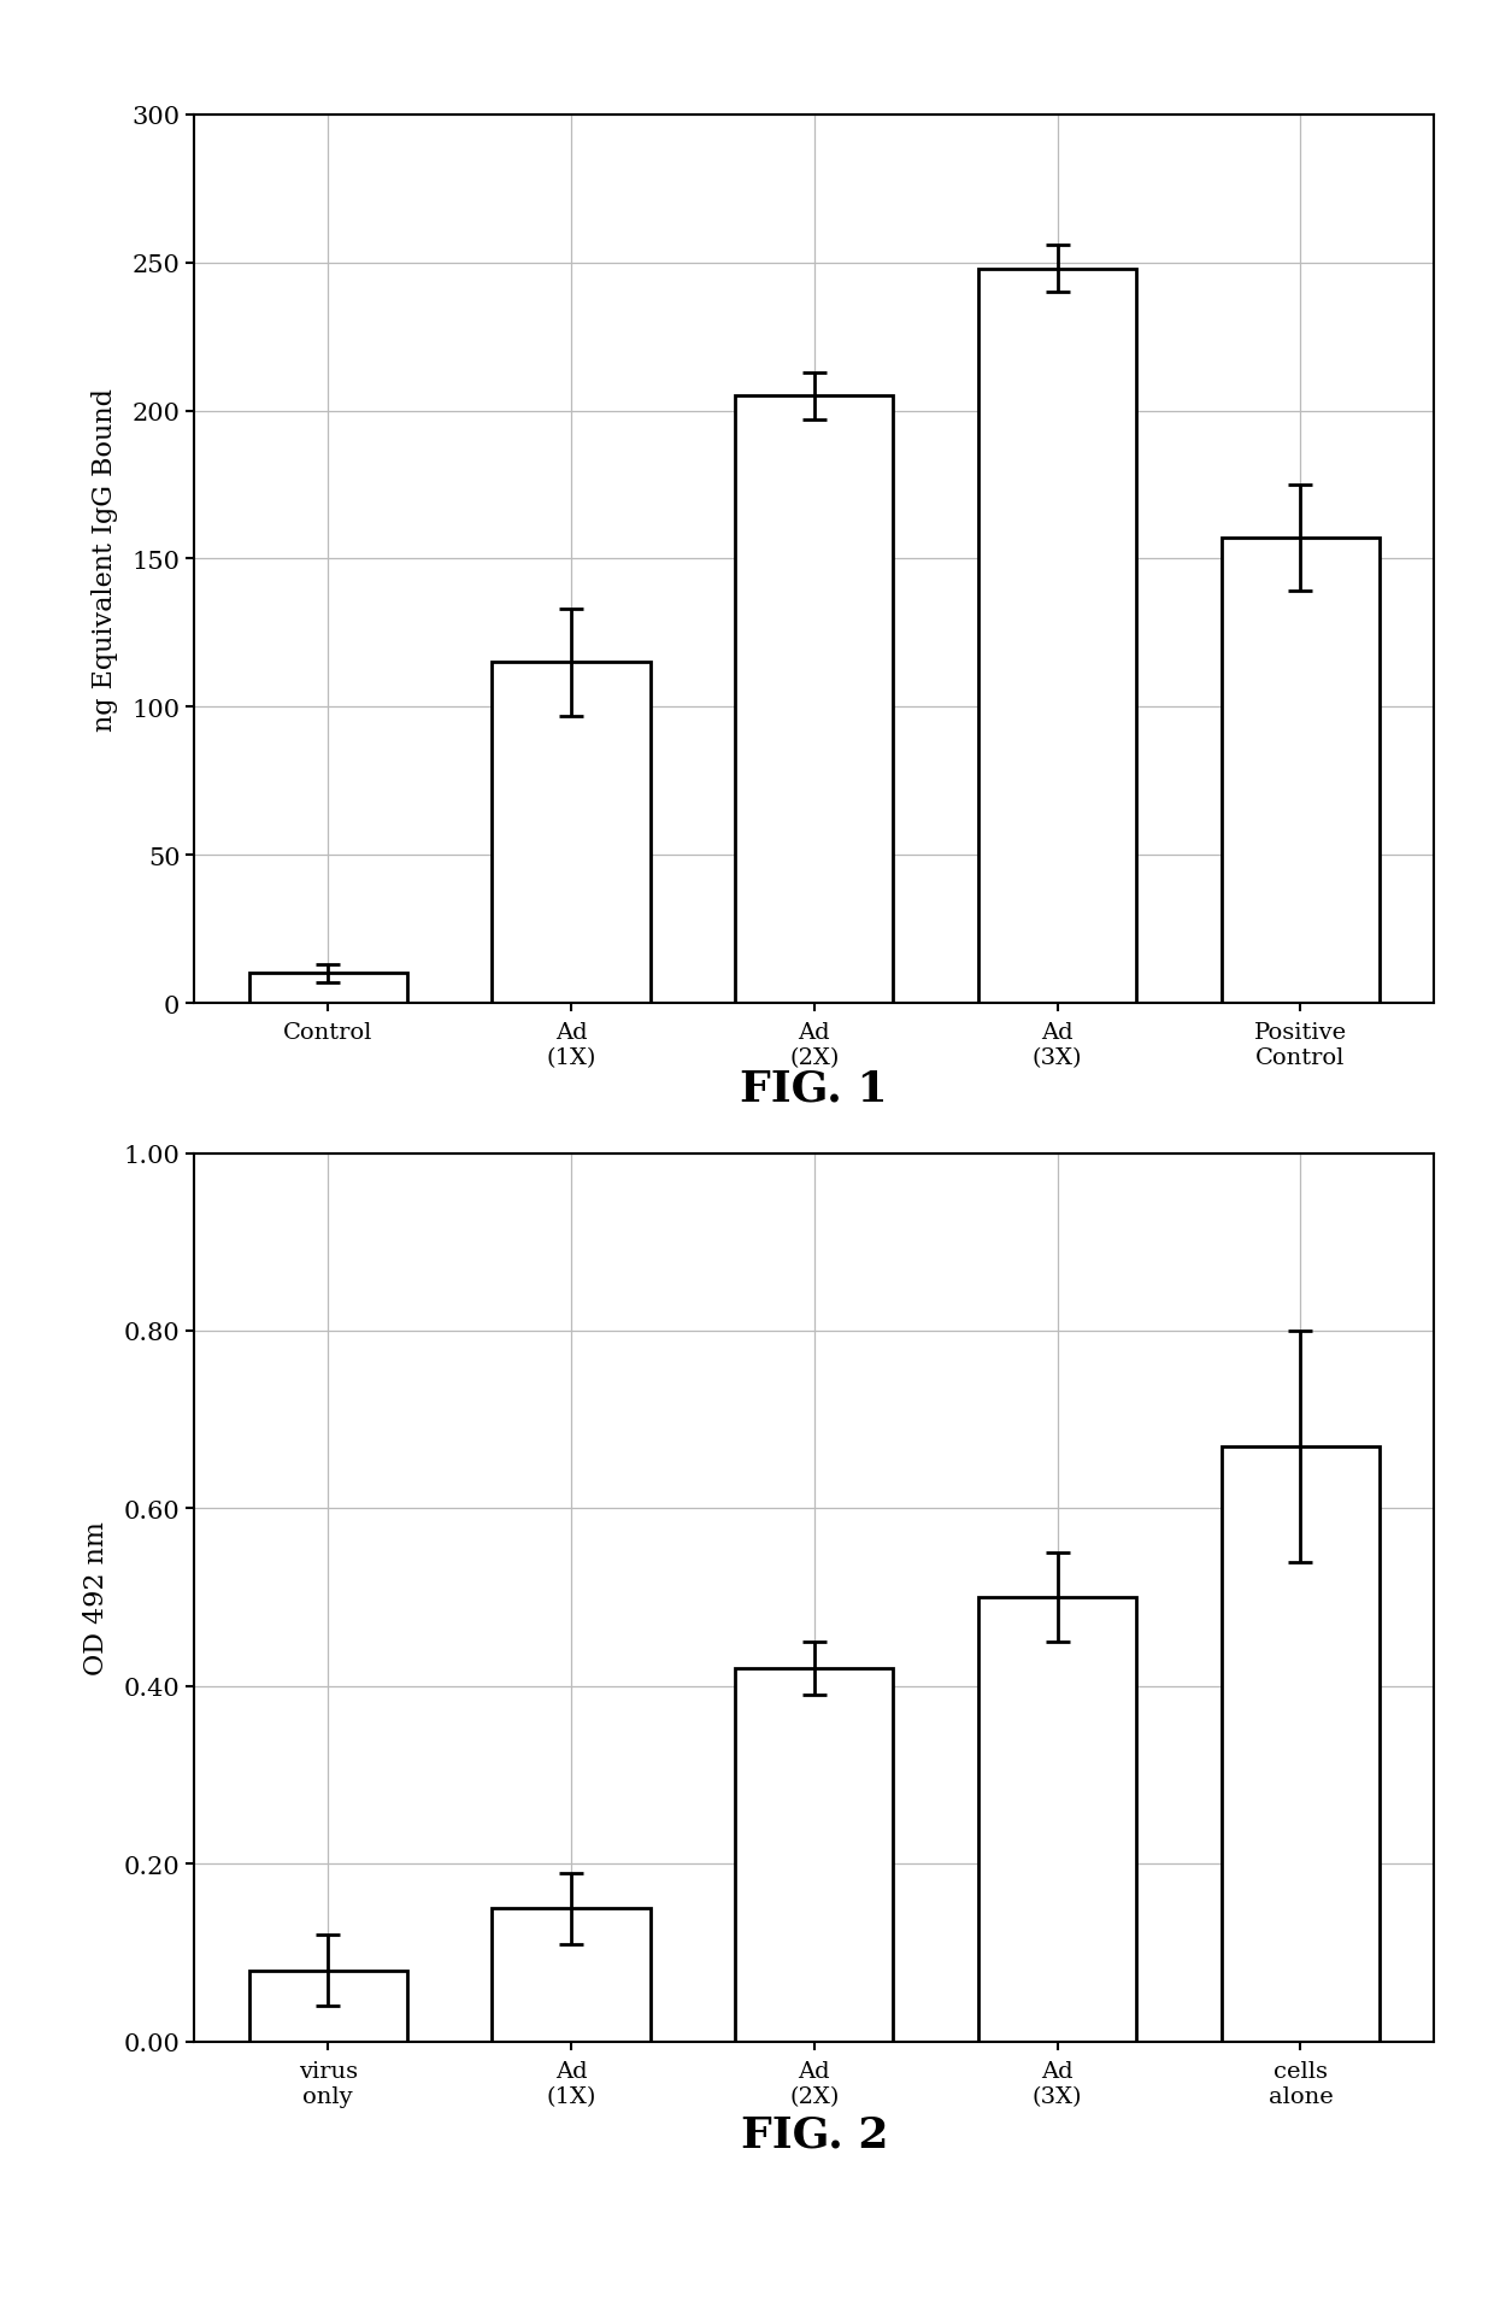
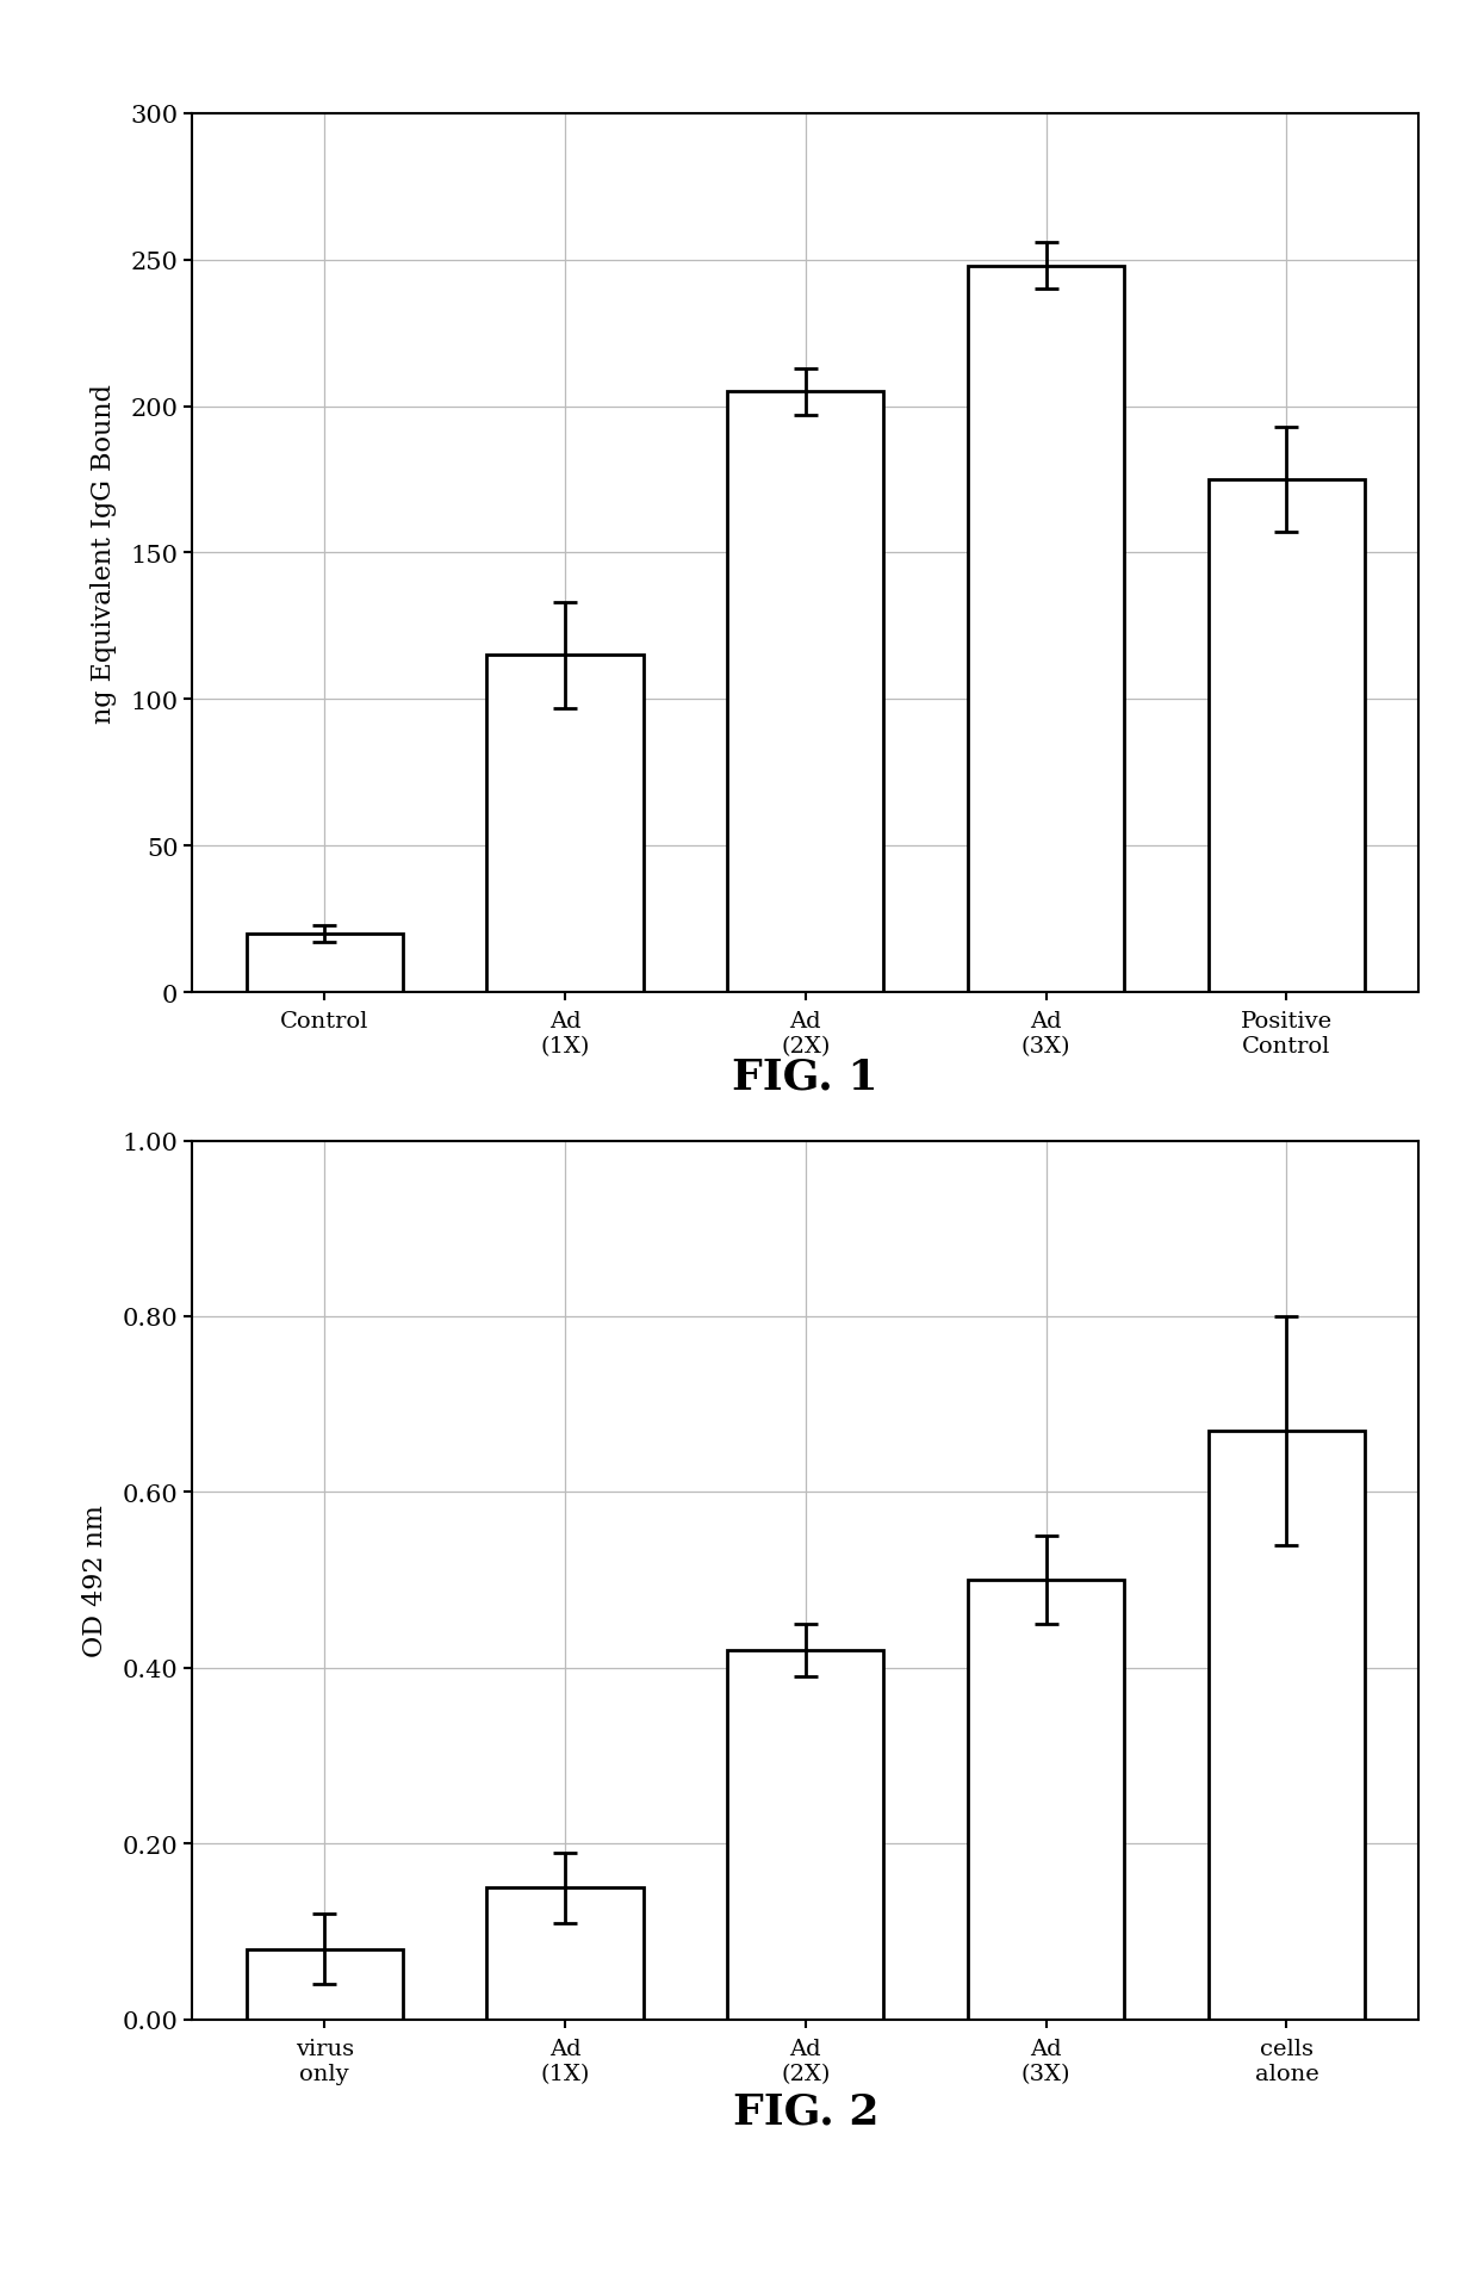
Control: 10 -> 20
Positive Control: 157 -> 175
